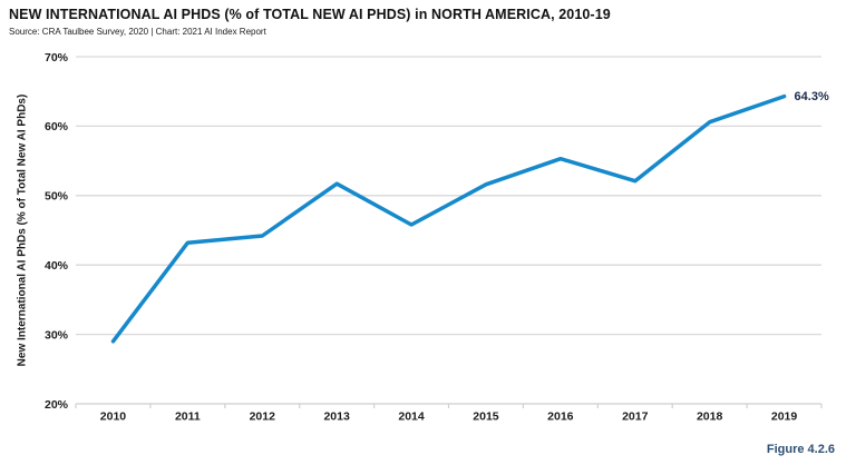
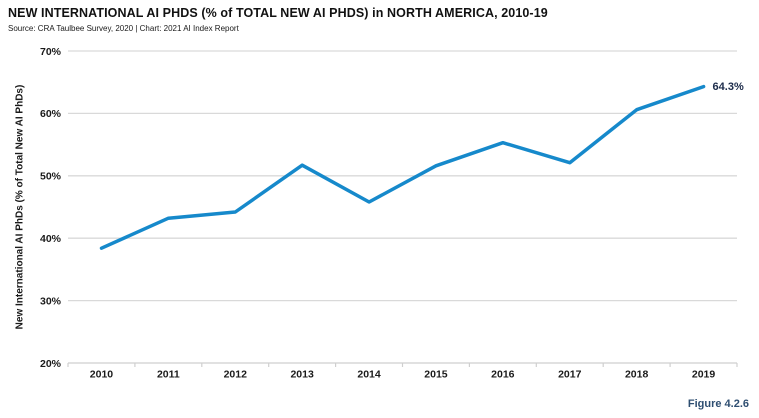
2010: 29% -> 38%
